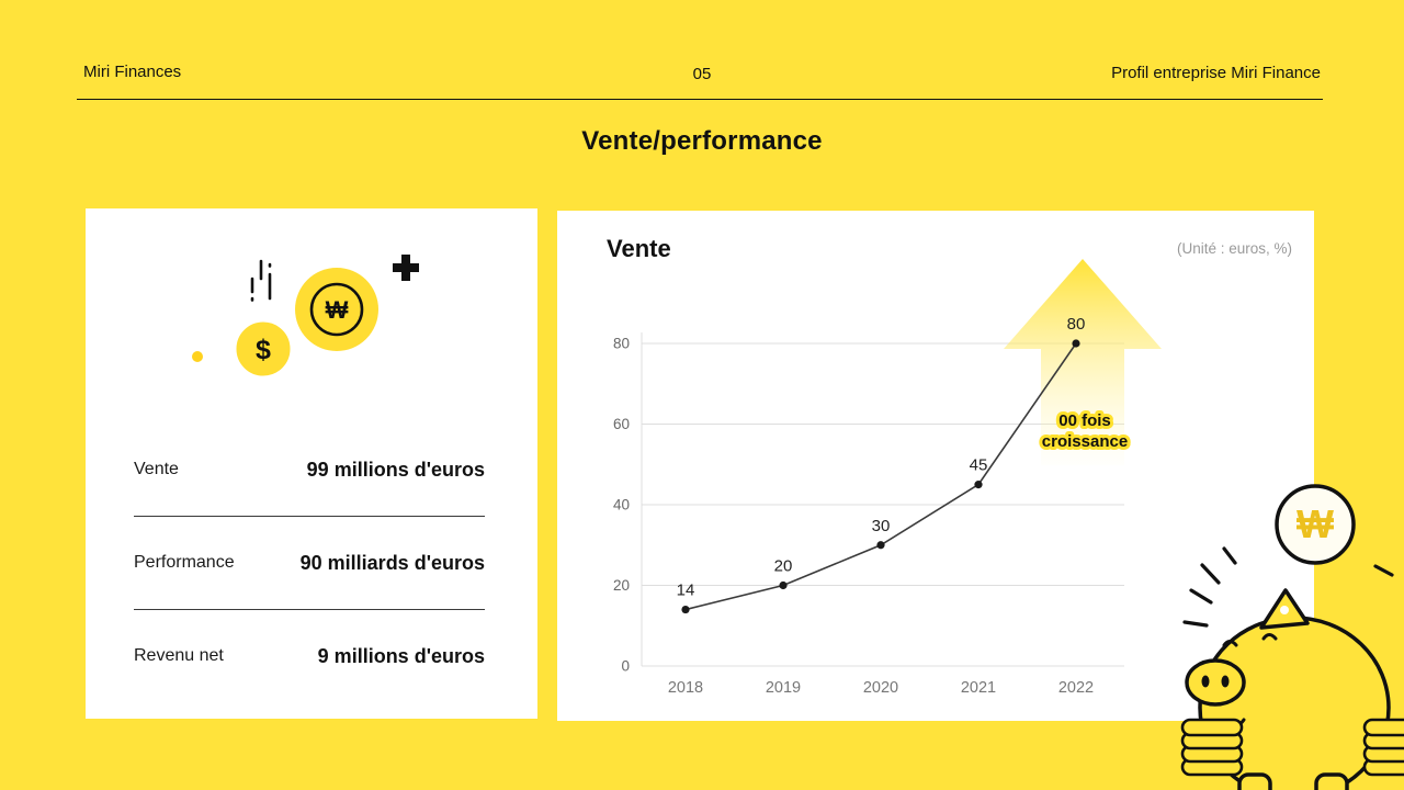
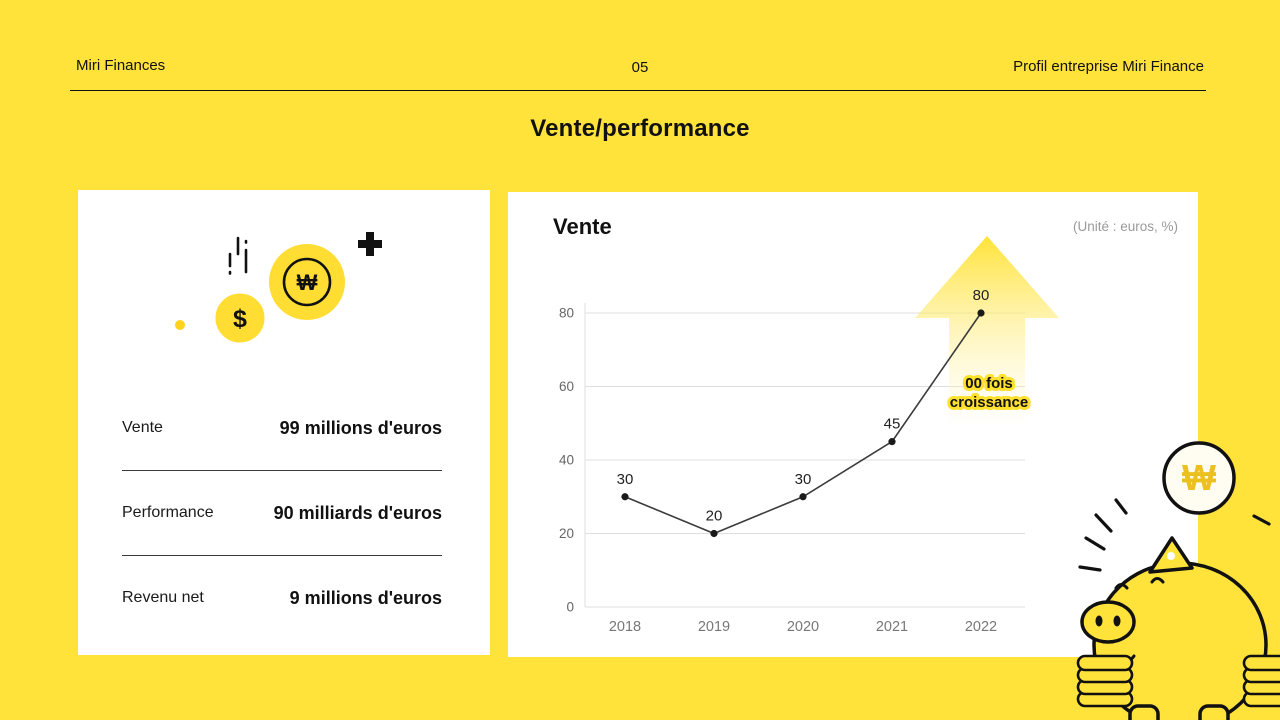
2018: 14 -> 30
